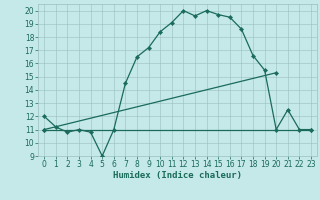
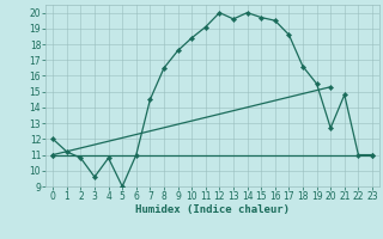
3: 11.0 -> 9.6
9: 17.2 -> 17.6
20: 11.0 -> 12.7
21: 12.5 -> 14.8
